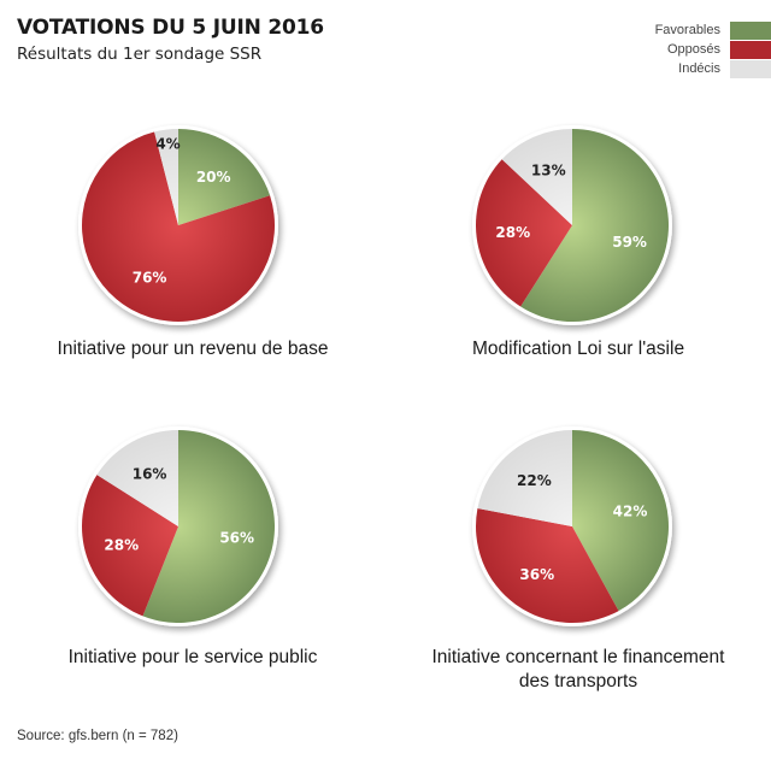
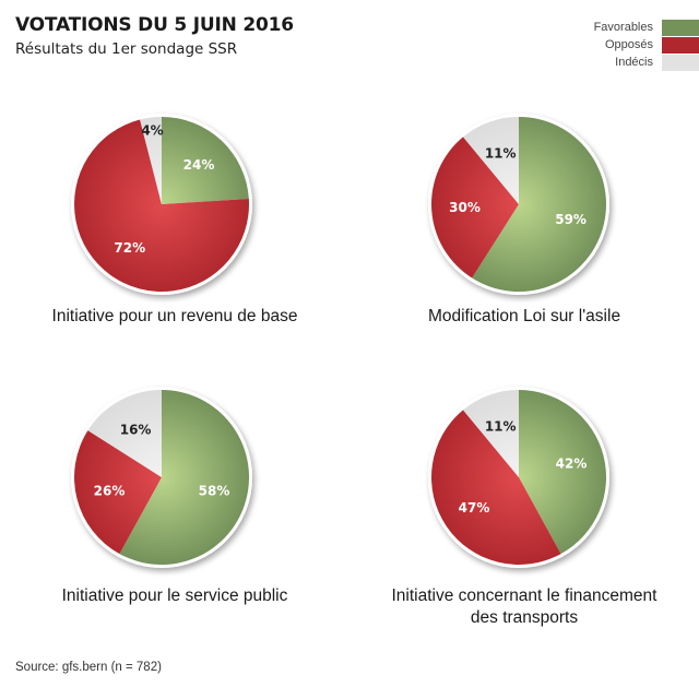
Initiative pour un revenu de base/Favorables: 20% -> 24%
Initiative pour un revenu de base/Opposés: 76% -> 72%
Modification Loi sur l'asile/Opposés: 28% -> 30%
Modification Loi sur l'asile/Indécis: 13% -> 11%
Initiative pour le service public/Favorables: 56% -> 58%
Initiative pour le service public/Opposés: 28% -> 26%
Initiative concernant le financement des transports/Opposés: 36% -> 47%
Initiative concernant le financement des transports/Indécis: 22% -> 11%
